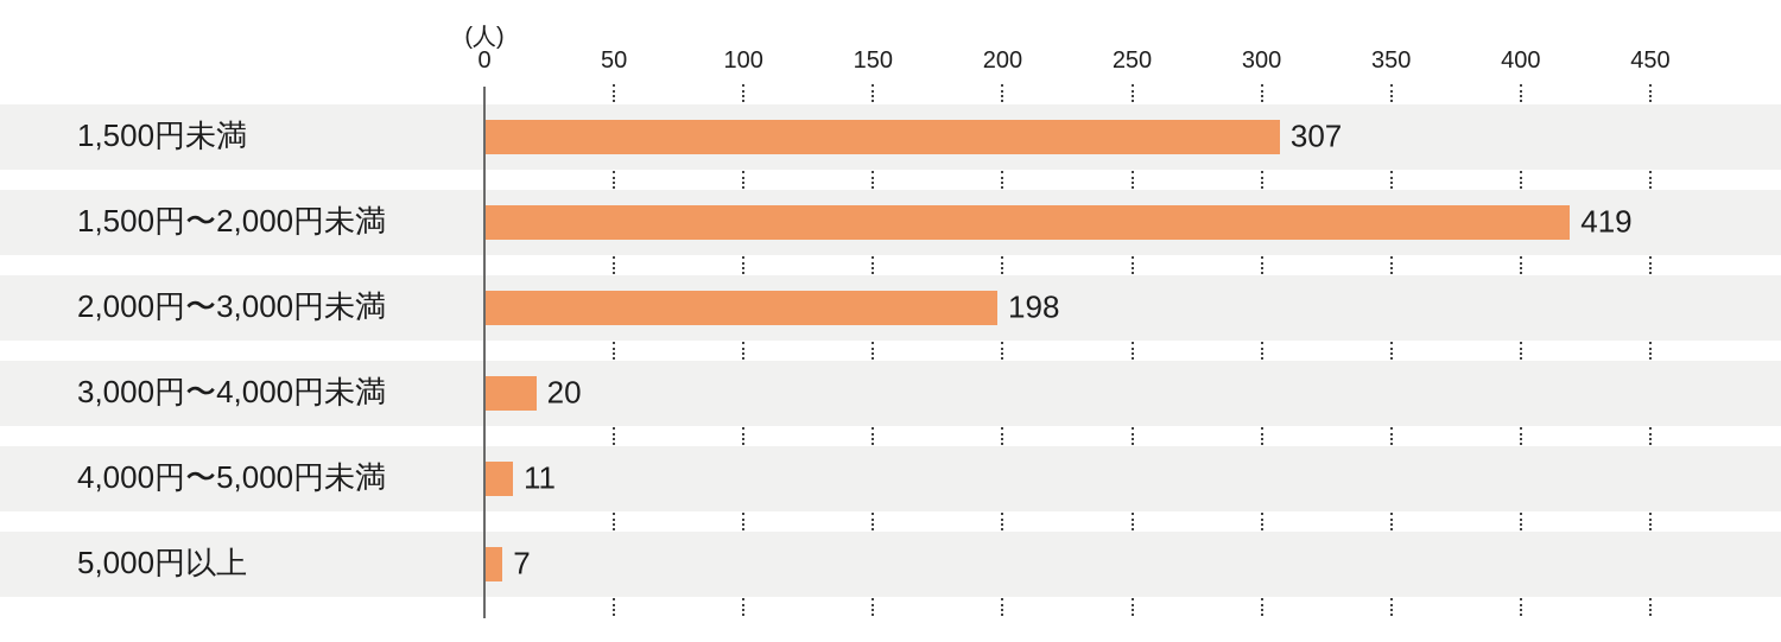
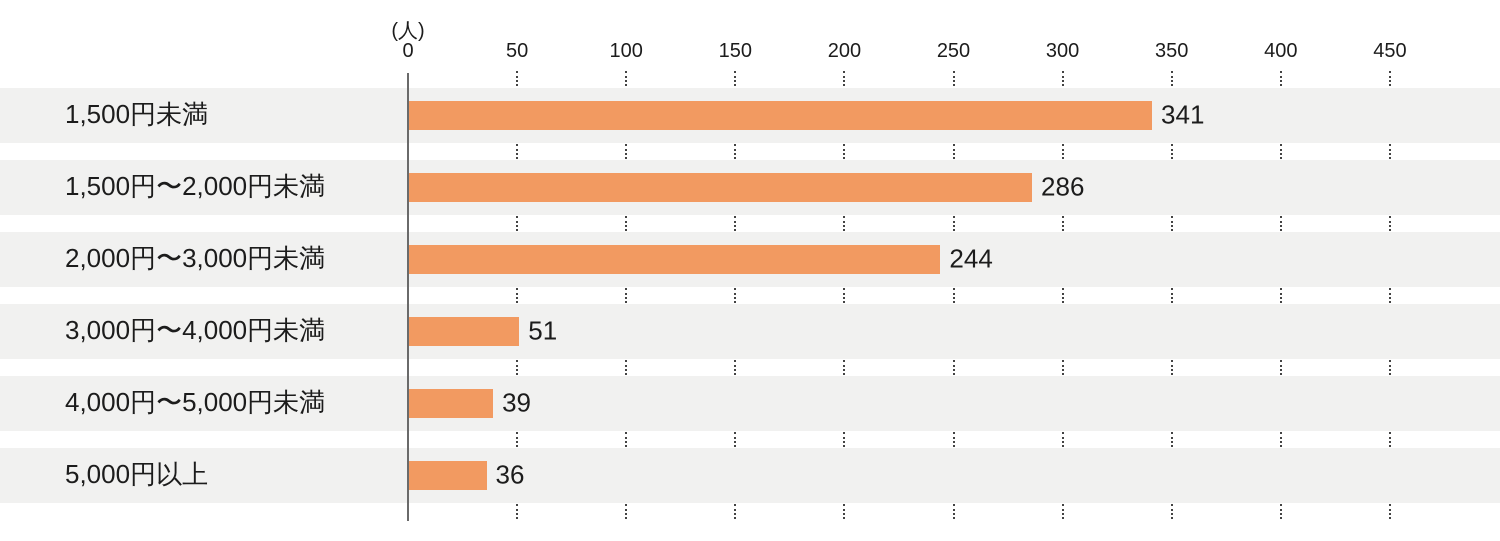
1,500円未満: 307 -> 341
1,500円〜2,000円未満: 419 -> 286
2,000円〜3,000円未満: 198 -> 244
3,000円〜4,000円未満: 20 -> 51
4,000円〜5,000円未満: 11 -> 39
5,000円以上: 7 -> 36
